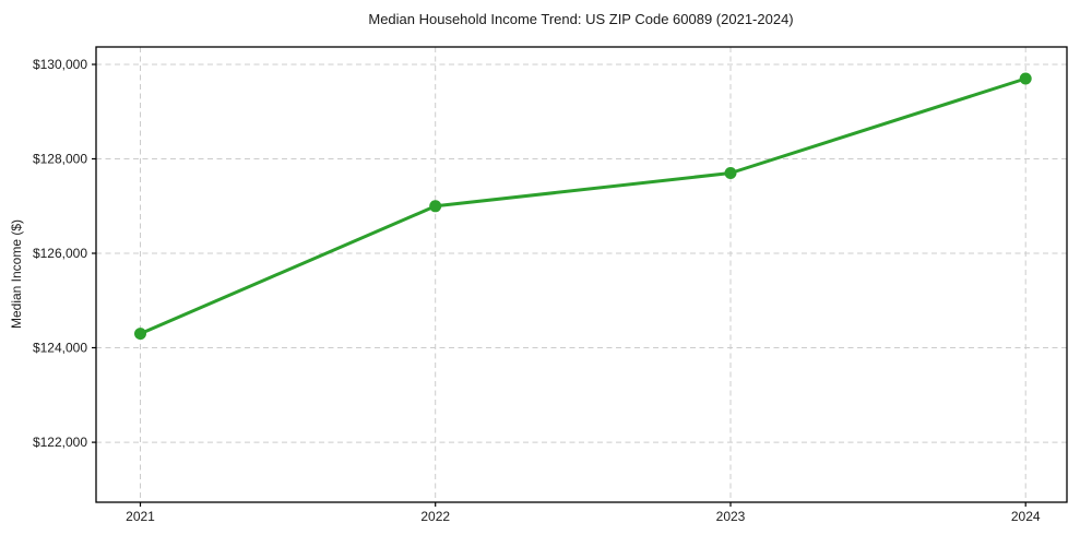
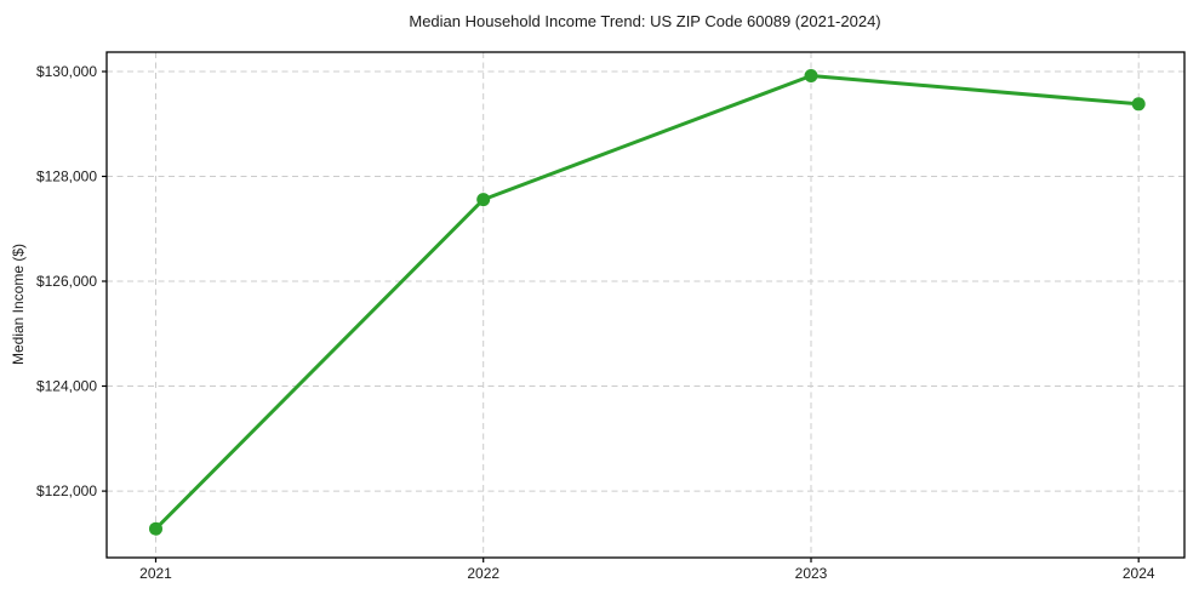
2021: $124300 -> $121300
2022: $127000 -> $127600
2023: $127700 -> $129900
2024: $129700 -> $129400
